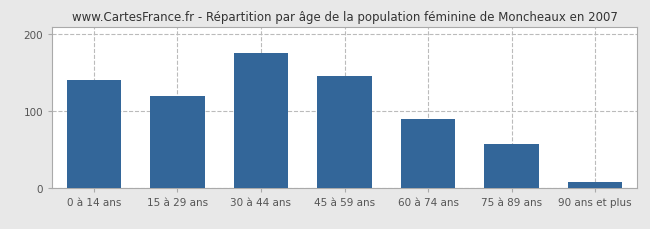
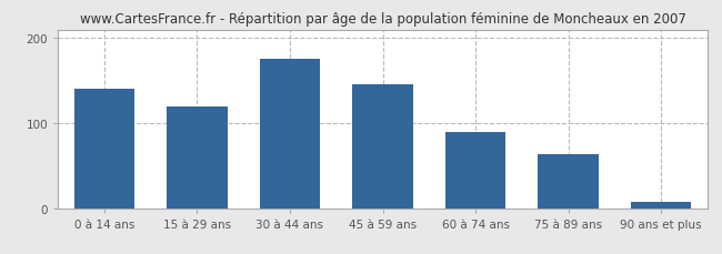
75 à 89 ans: 57 -> 64
